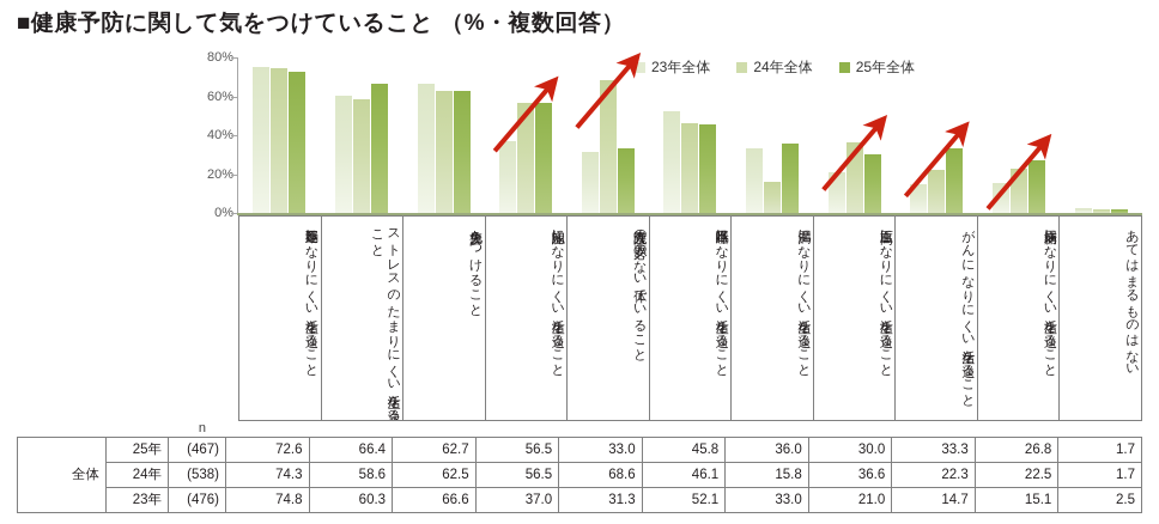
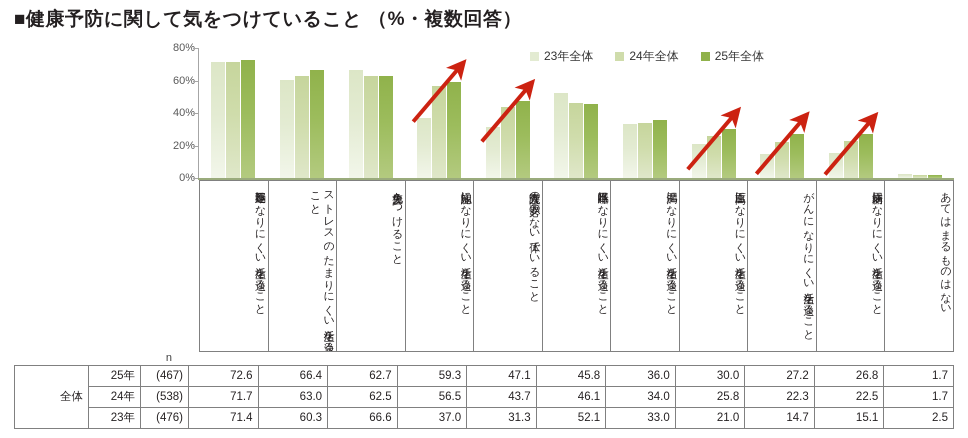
23年全体/運動不足になりにくい生活を送ること: 74.8 -> 71.4
24年全体/運動不足になりにくい生活を送ること: 74.3 -> 71.7
24年全体/ストレスのたまりにくい生活を送ること: 58.6 -> 63.0
25年全体/認知症になりにくい生活を送ること: 56.5 -> 59.3
24年全体/入院介護の必要のない体でいること: 68.6 -> 43.7
25年全体/入院介護の必要のない体でいること: 33.0 -> 47.1
24年全体/肥満になりにくい生活を送ること: 15.8 -> 34.0
24年全体/高血圧になりにくい生活を送ること: 36.6 -> 25.8
25年全体/がんになりにくい生活を送ること: 33.3 -> 27.2
